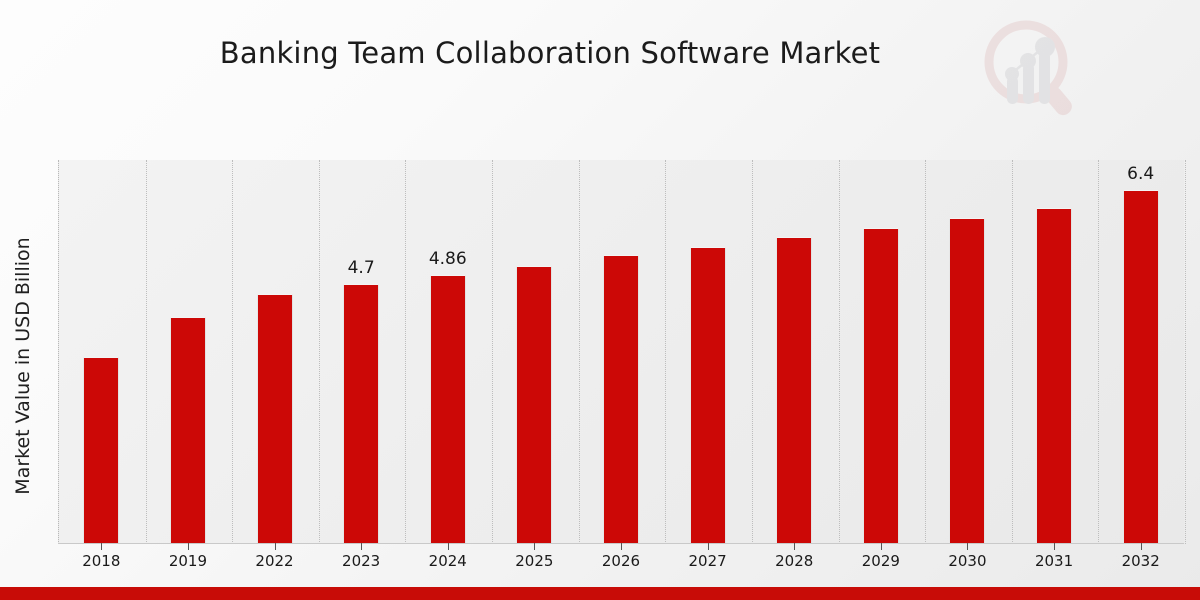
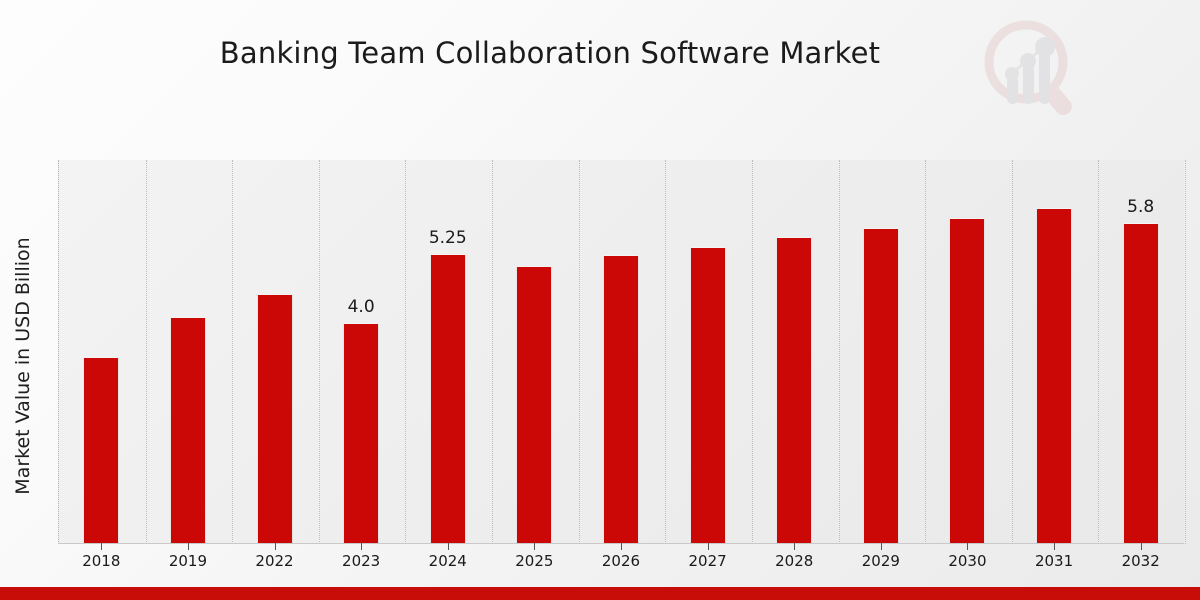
2023: 4.7 -> 4.0
2024: 4.86 -> 5.25
2032: 6.4 -> 5.8
